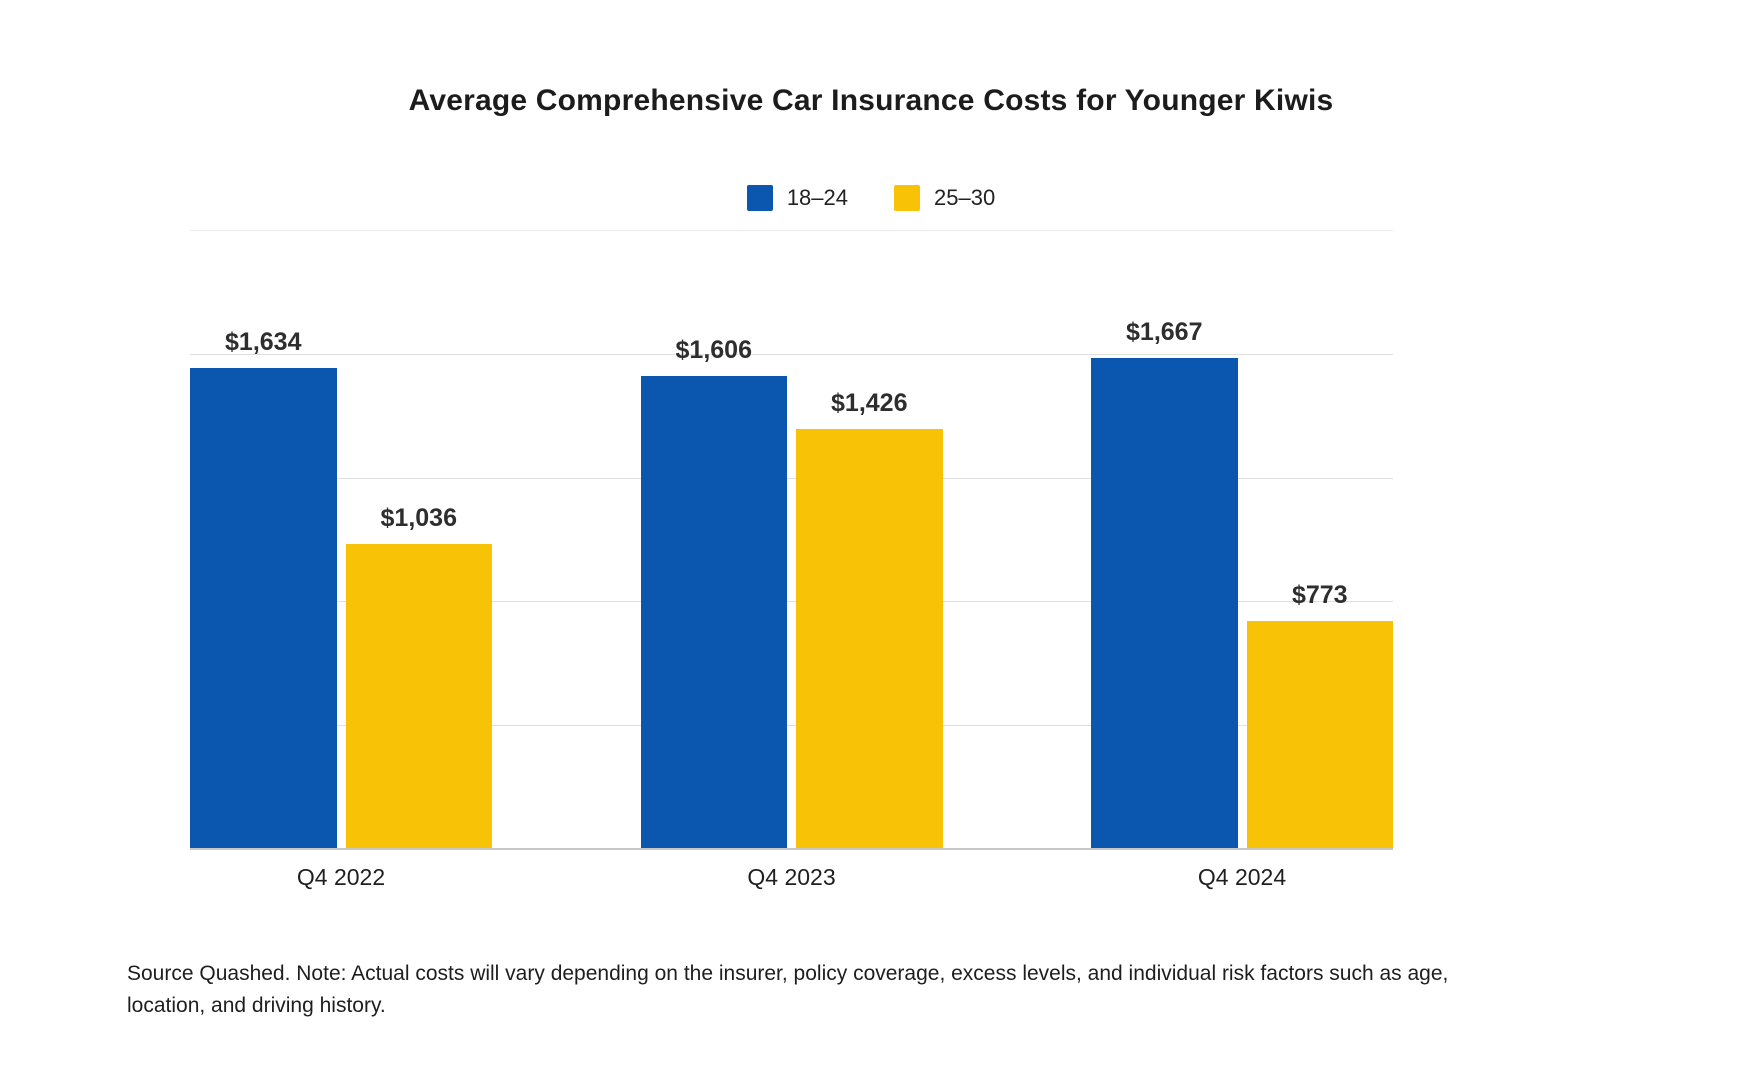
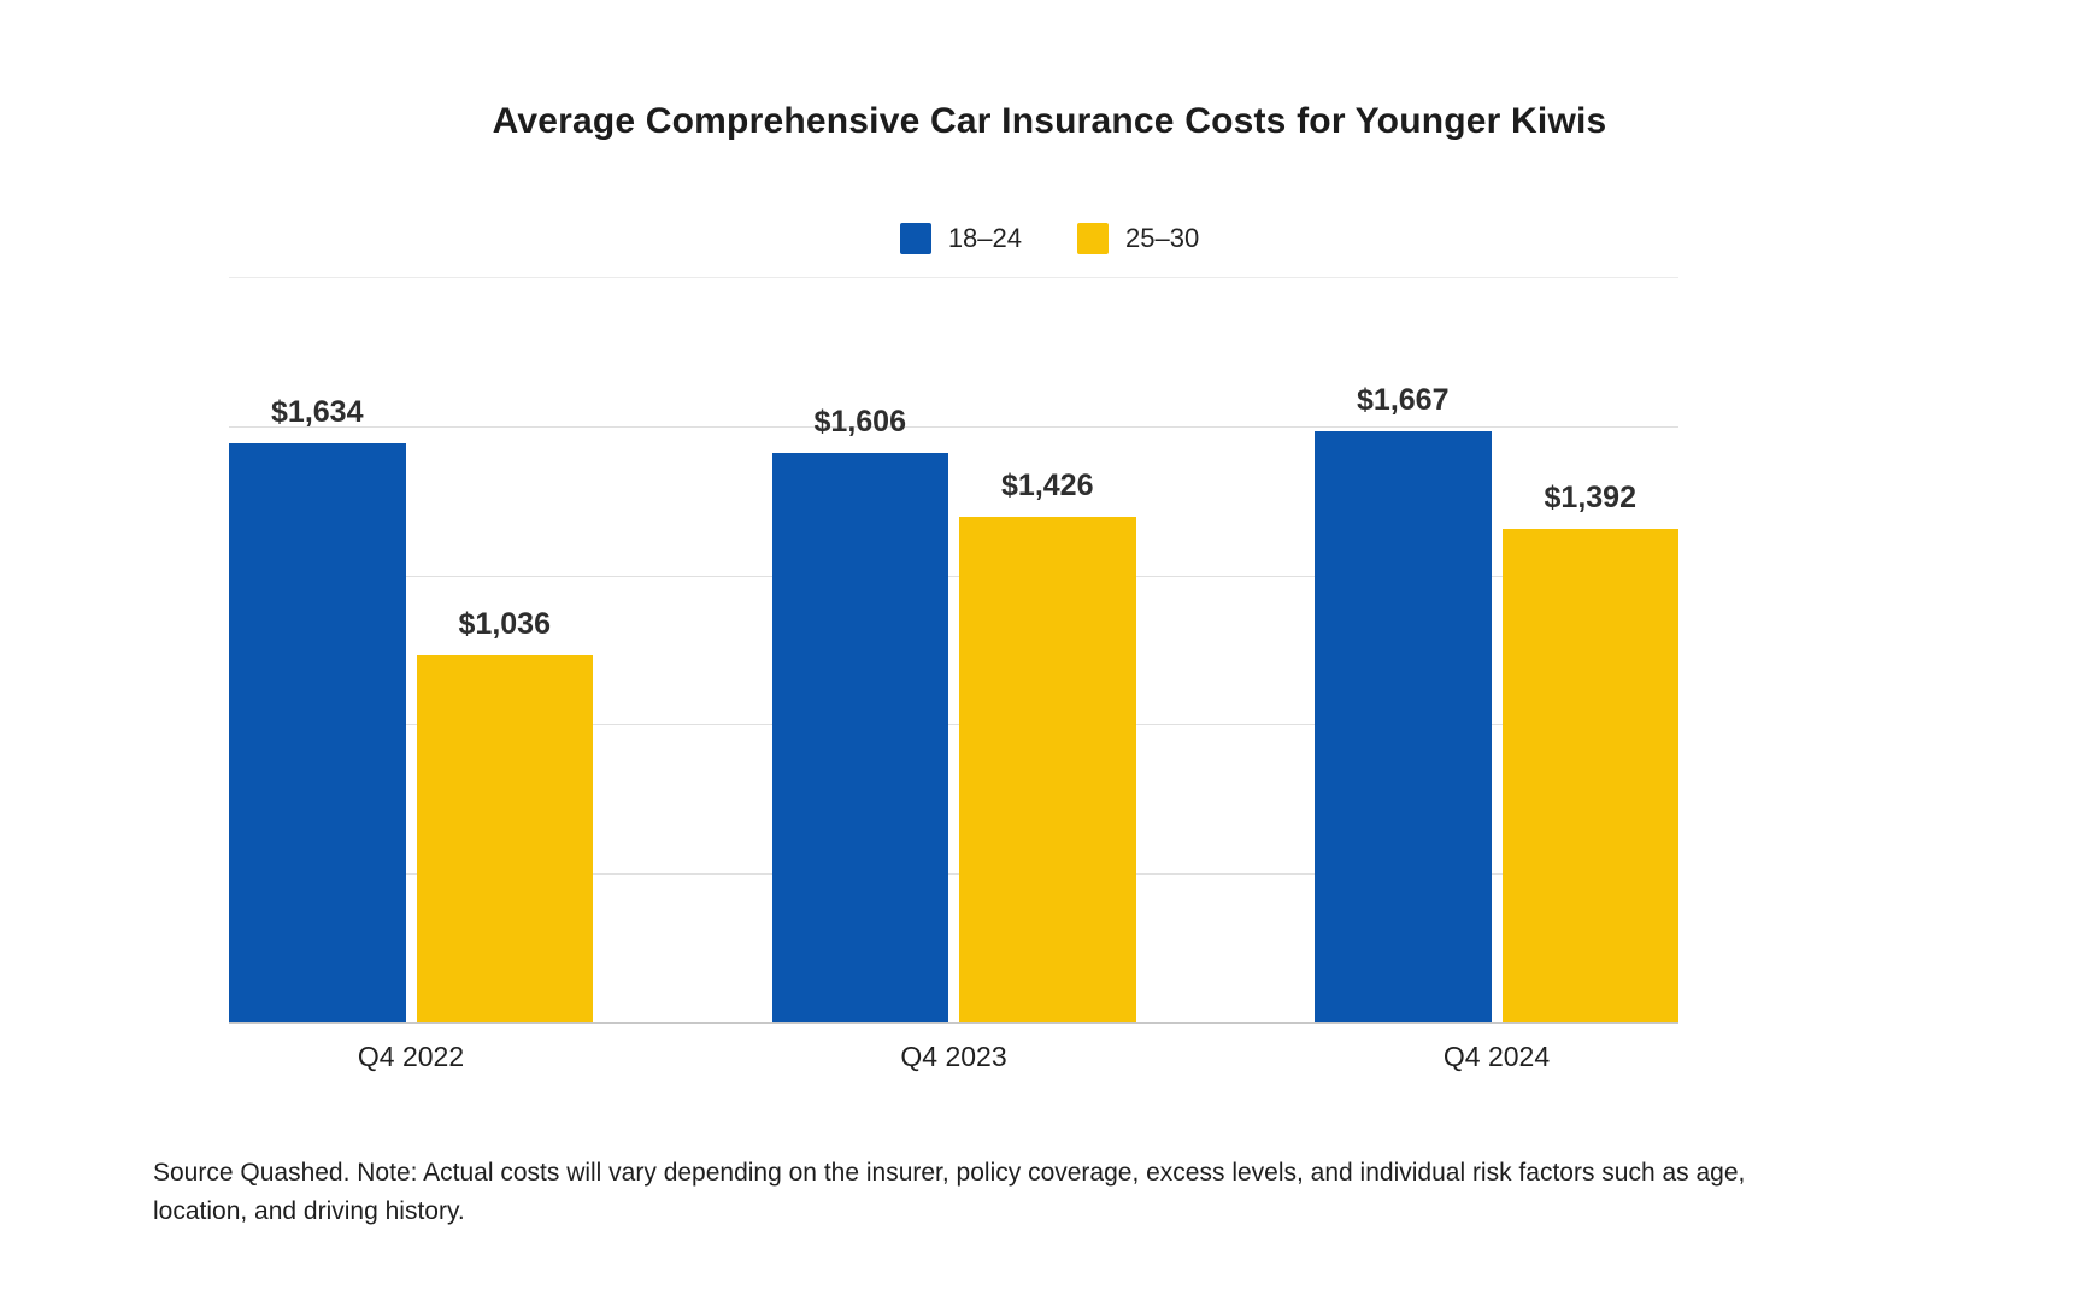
25–30/Q4 2024: $773 -> $1,392
